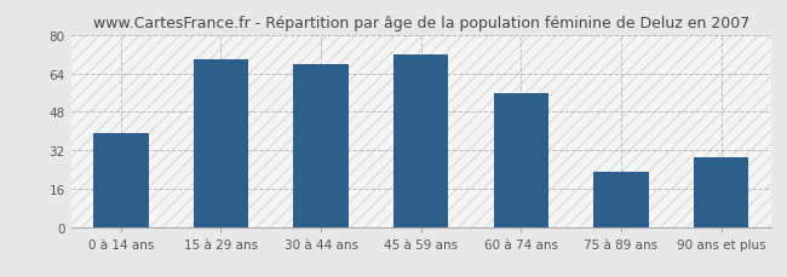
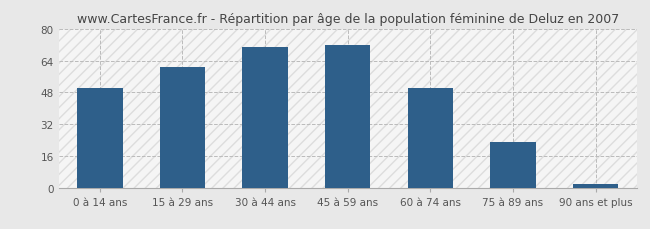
0 à 14 ans: 39 -> 50
15 à 29 ans: 70 -> 61
30 à 44 ans: 68 -> 71
60 à 74 ans: 56 -> 50
90 ans et plus: 29 -> 2
